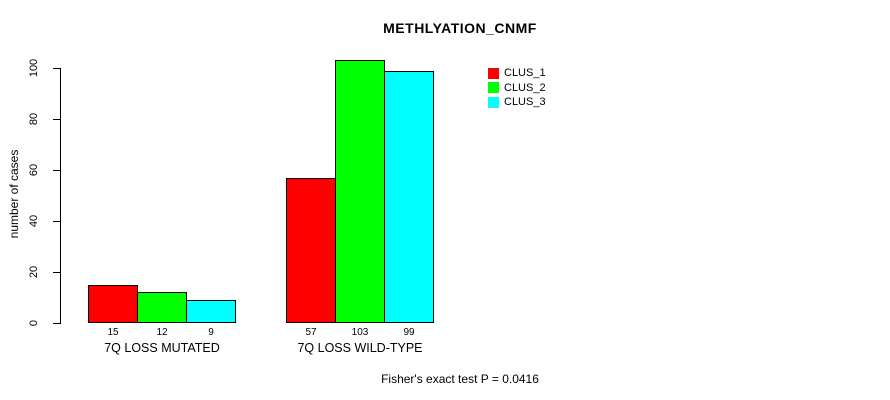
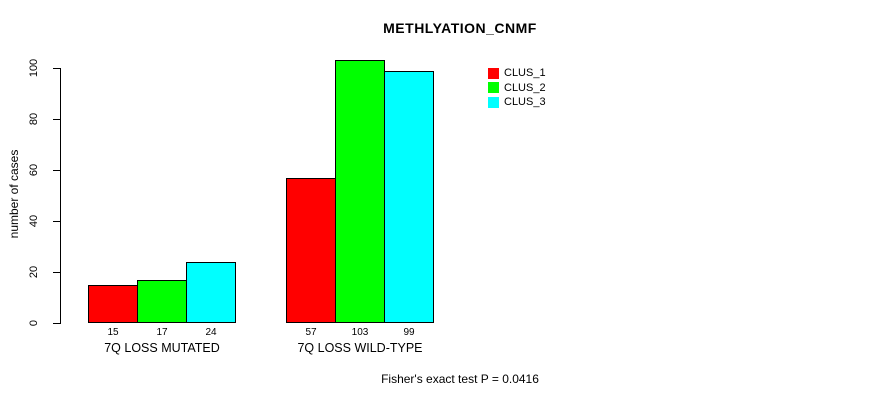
CLUS_2/7Q LOSS MUTATED: 12 -> 17
CLUS_3/7Q LOSS MUTATED: 9 -> 24
